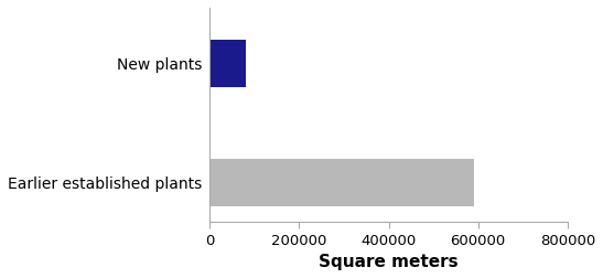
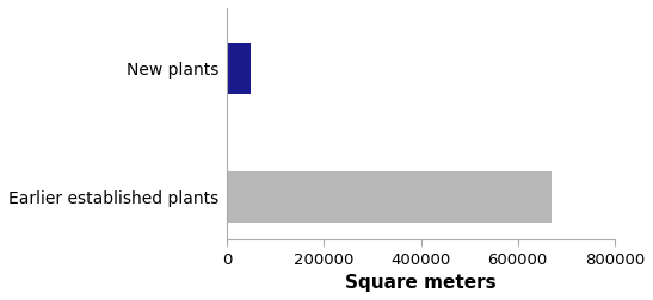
New plants: 80000 -> 50000
Earlier established plants: 590000 -> 670000
